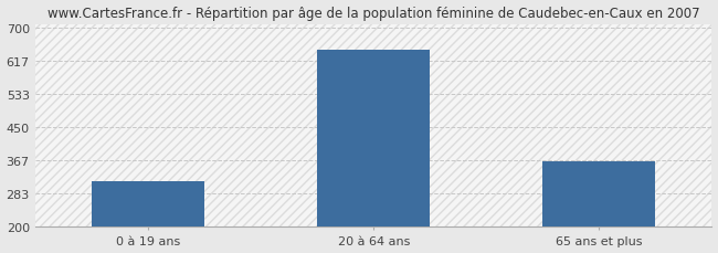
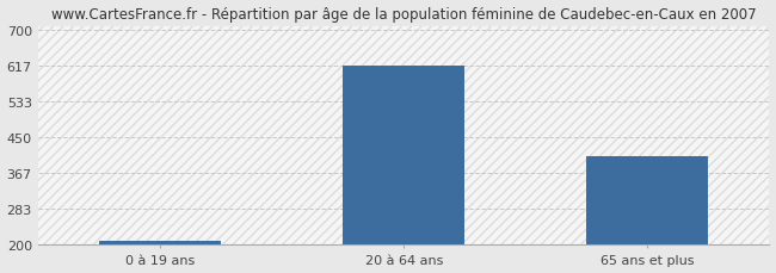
0 à 19 ans: 315 -> 210
20 à 64 ans: 645 -> 617
65 ans et plus: 365 -> 405
